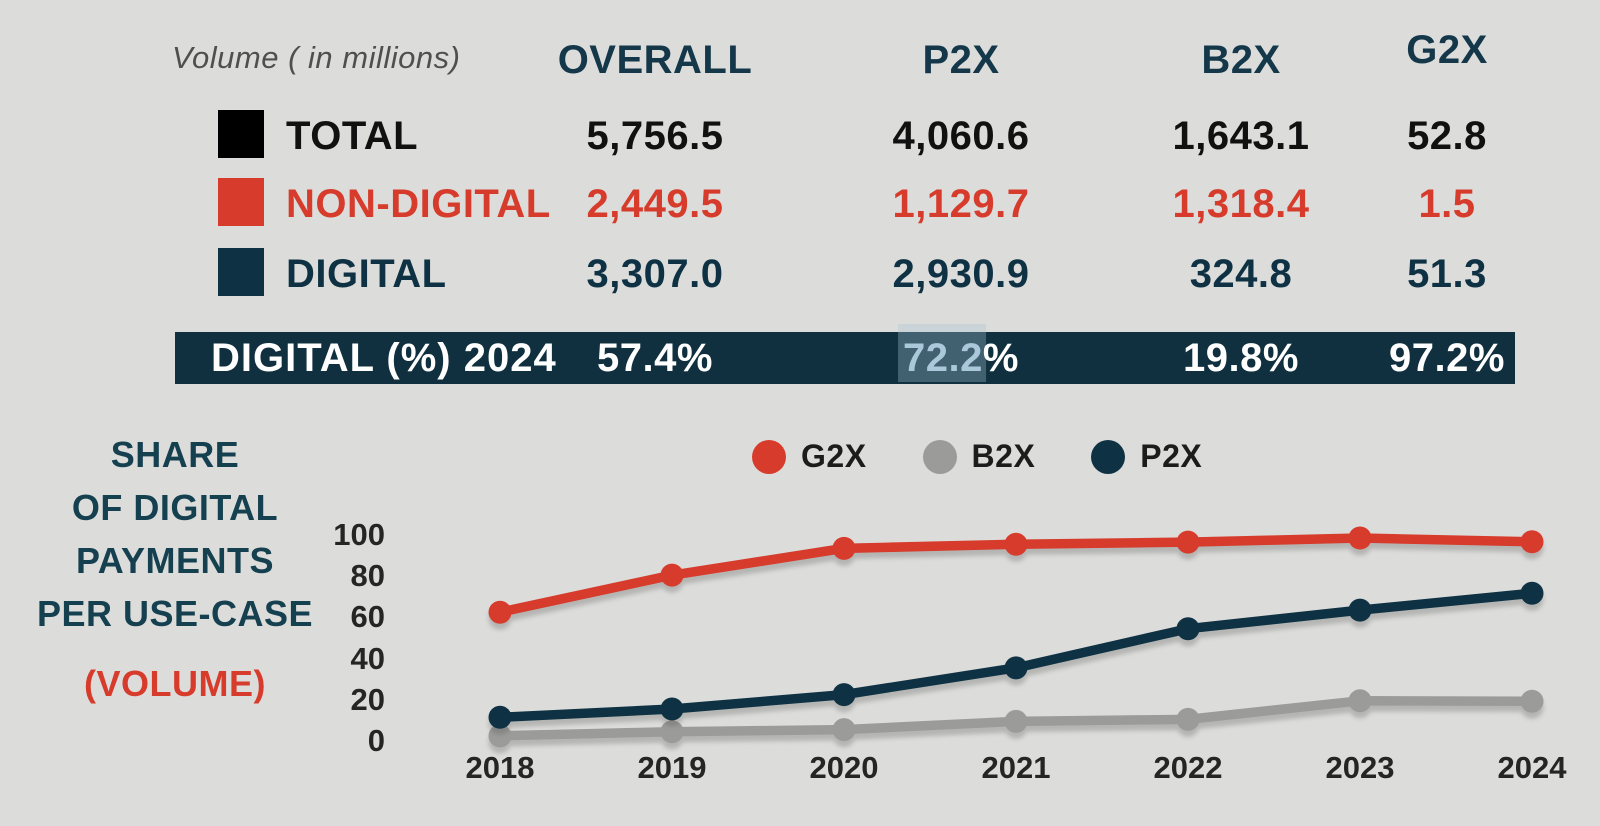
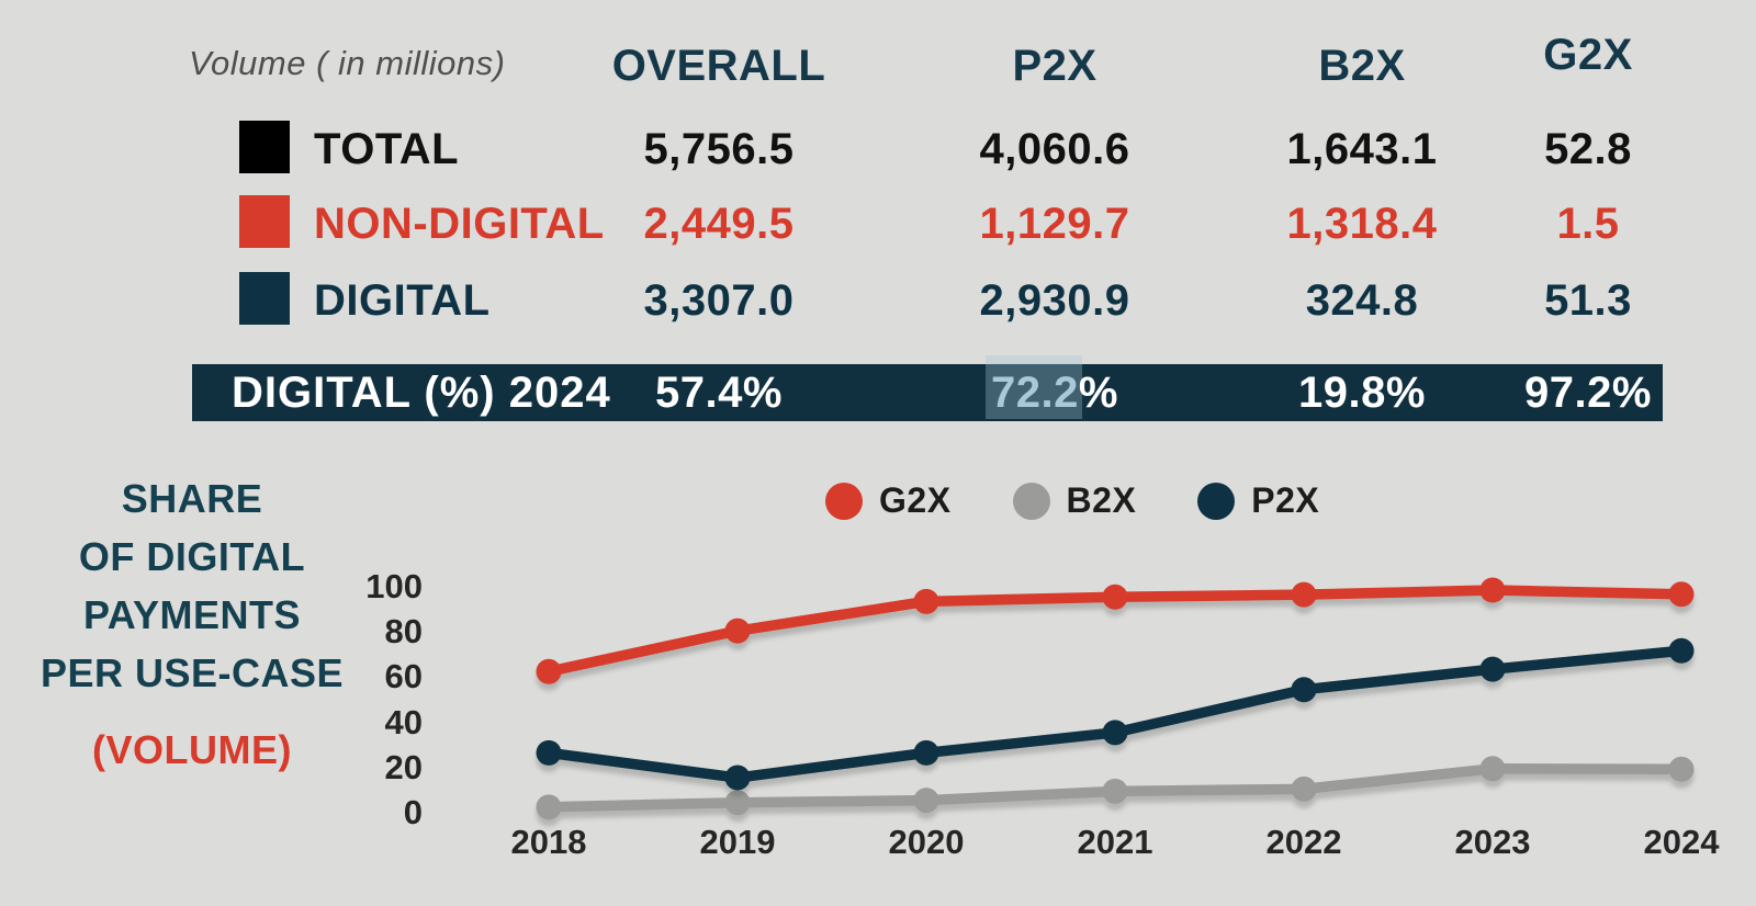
P2X/2018: 12 -> 27
P2X/2020: 23 -> 27
